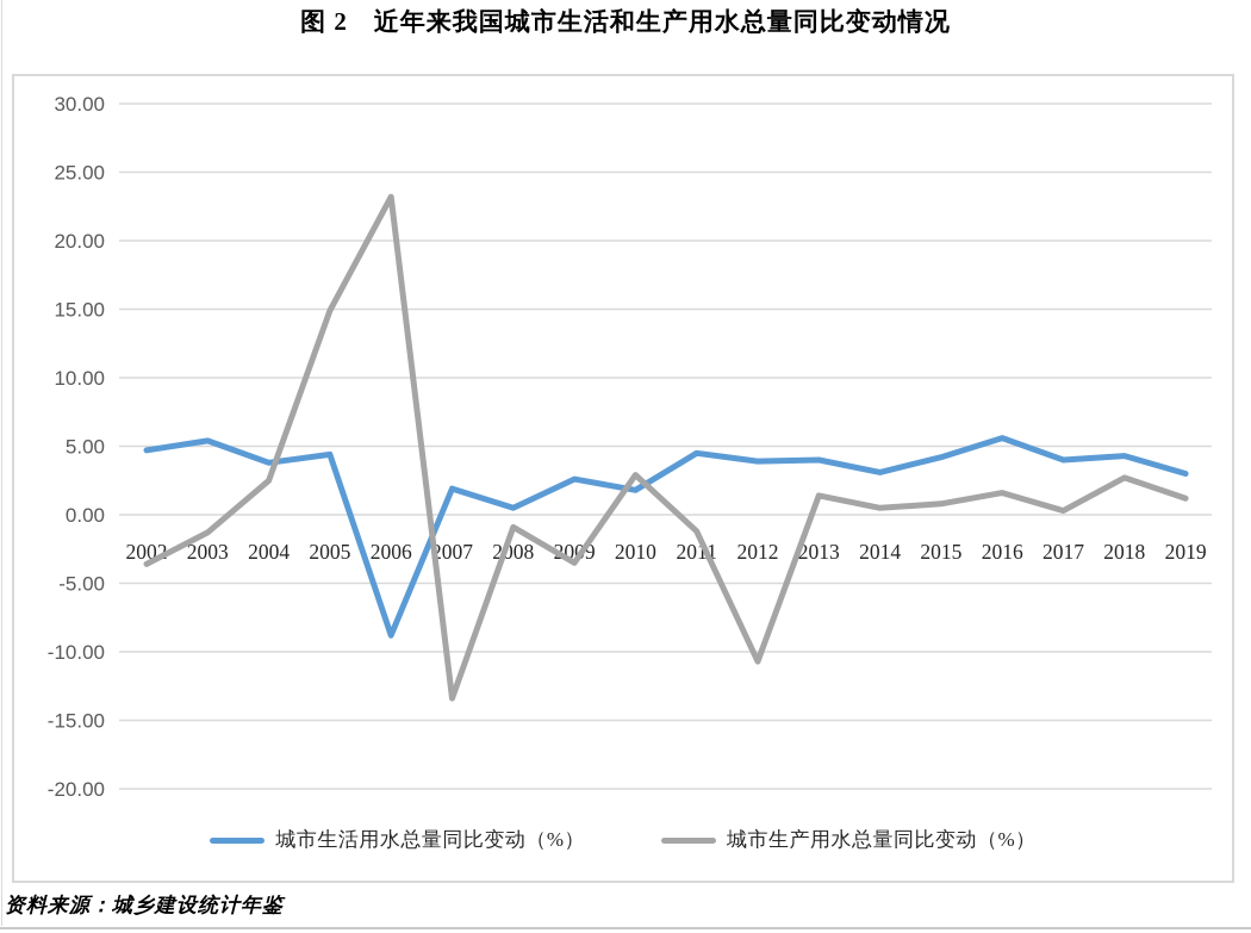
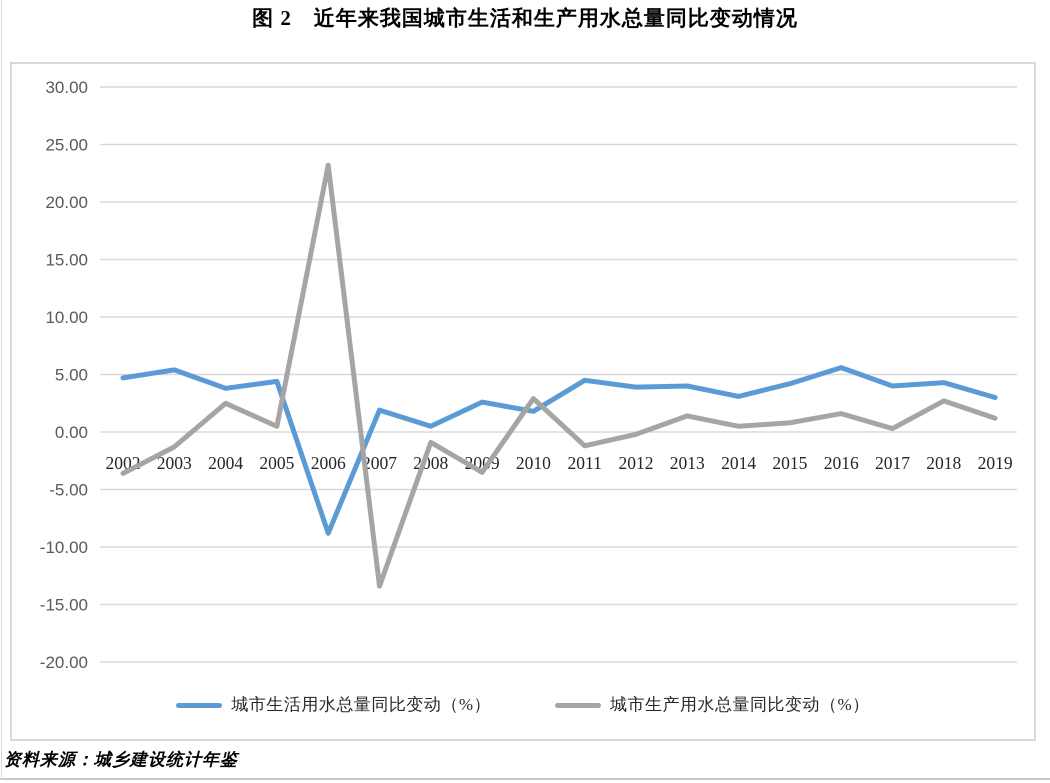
城市生产用水总量同比变动（%）/2005: 14.9 -> 0.5
城市生产用水总量同比变动（%）/2012: -10.7 -> -0.2
